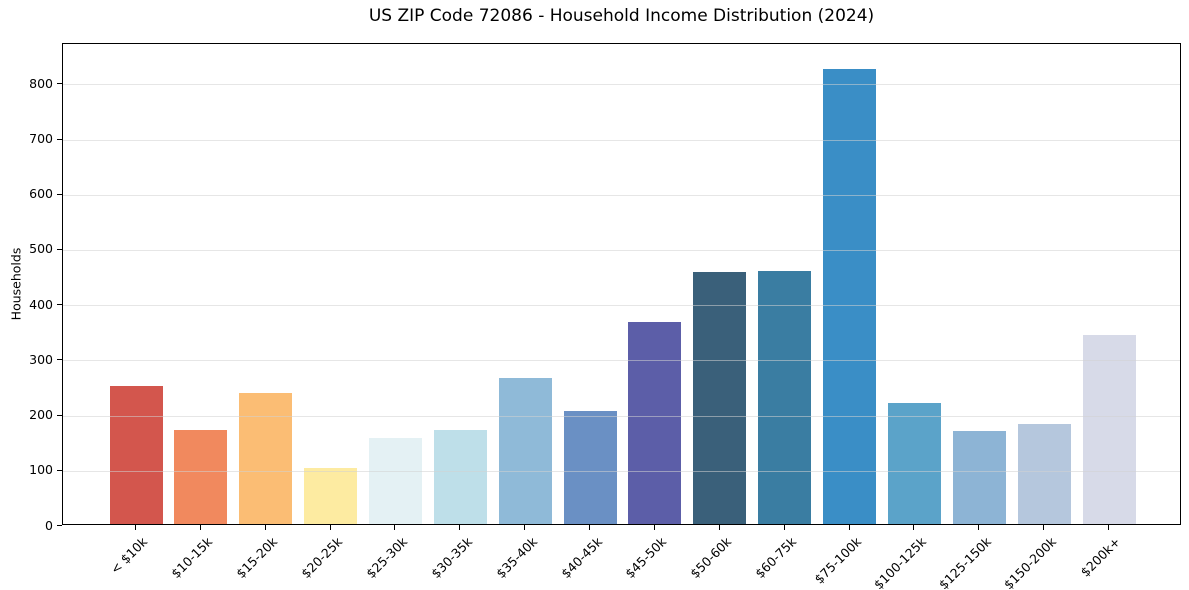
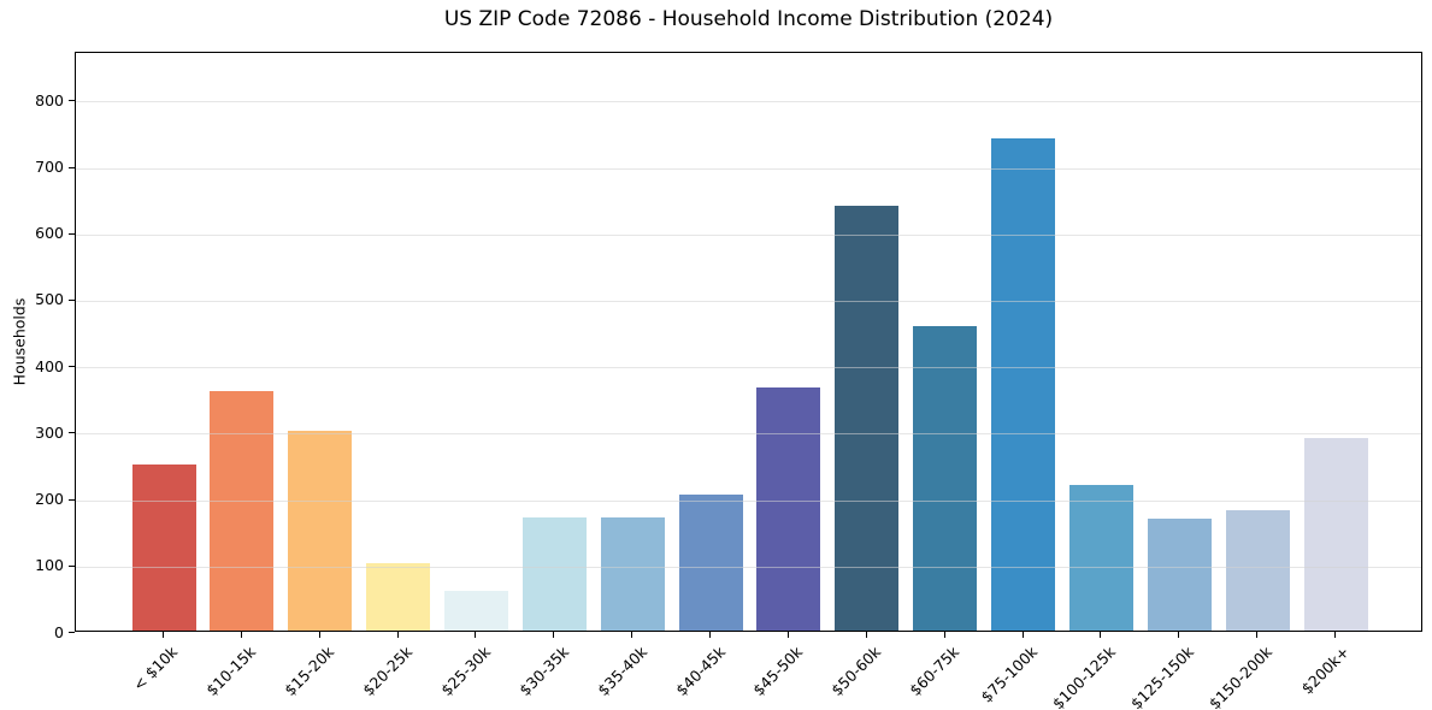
$10-15k: 170 -> 360
$15-20k: 240 -> 300
$25-30k: 160 -> 60
$35-40k: 260 -> 170
$50-60k: 460 -> 640
$75-100k: 820 -> 740
$200k+: 340 -> 290
